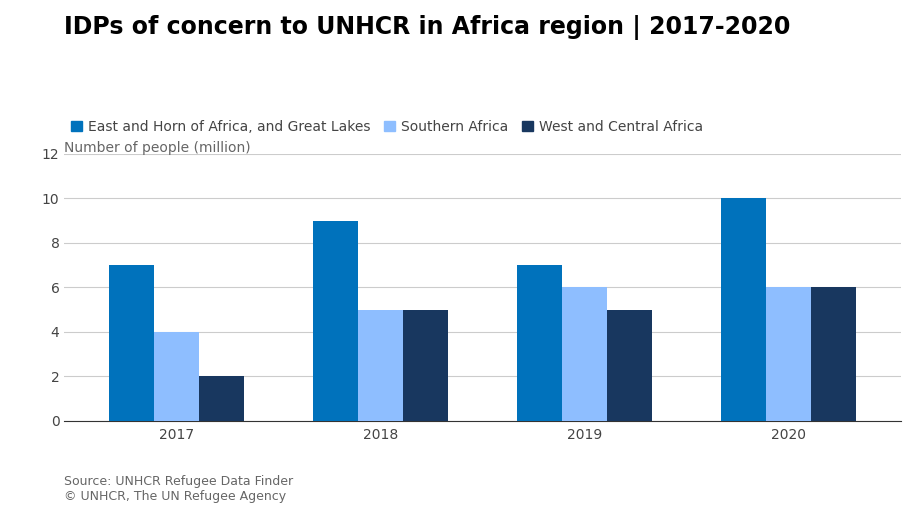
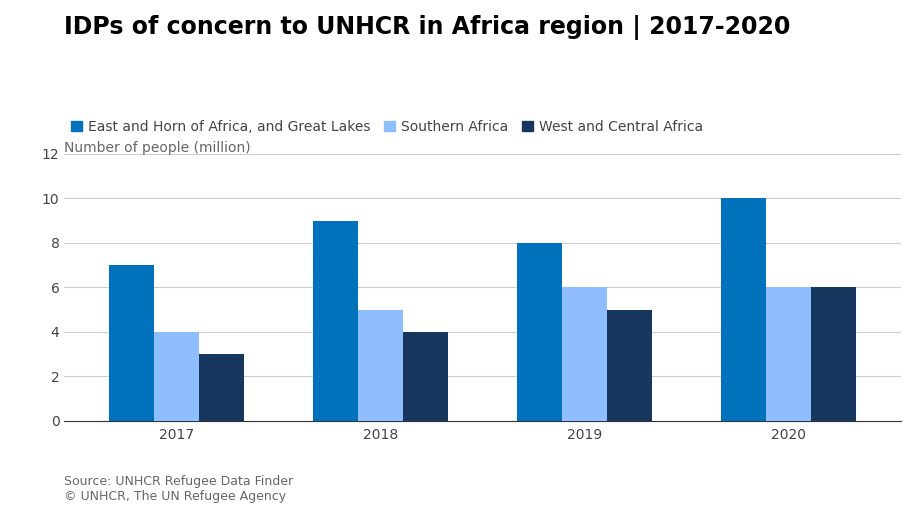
West and Central Africa/2017: 2 -> 3
West and Central Africa/2018: 5 -> 4
East and Horn of Africa, and Great Lakes/2019: 7 -> 8
